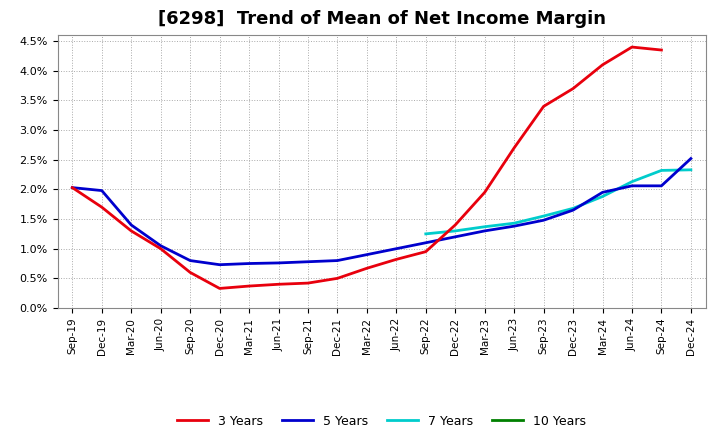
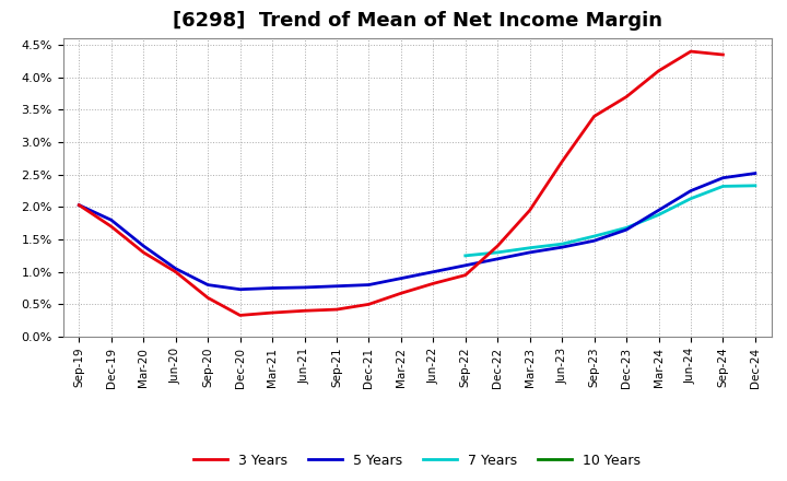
5 Years/Dec-19: 1.98% -> 1.80%
5 Years/Jun-24: 2.06% -> 2.25%
5 Years/Sep-24: 2.06% -> 2.45%
